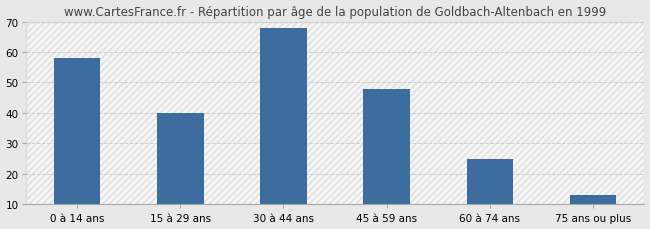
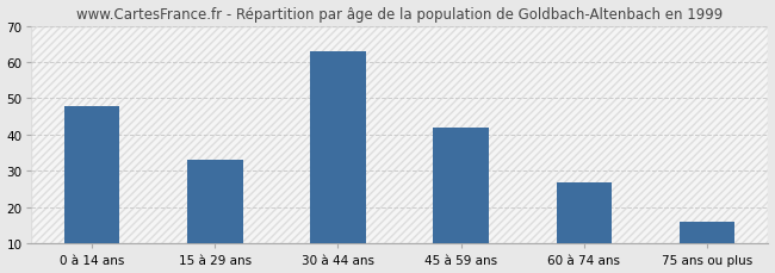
0 à 14 ans: 58 -> 48
15 à 29 ans: 40 -> 33
30 à 44 ans: 68 -> 63
45 à 59 ans: 48 -> 42
60 à 74 ans: 25 -> 27
75 ans ou plus: 13 -> 16
